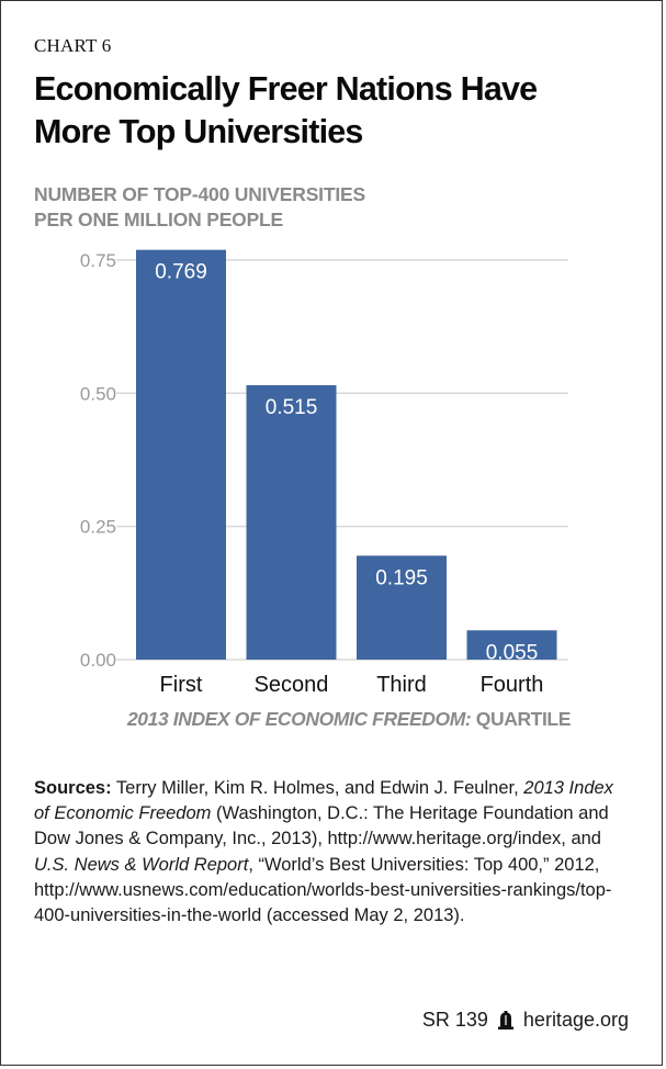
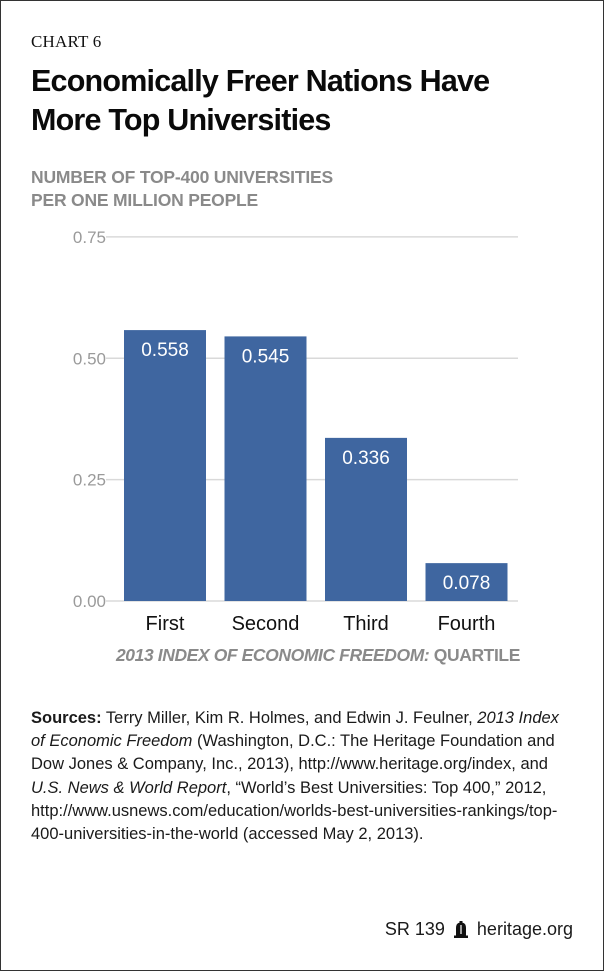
First: 0.769 -> 0.558
Second: 0.515 -> 0.545
Third: 0.195 -> 0.336
Fourth: 0.055 -> 0.078
